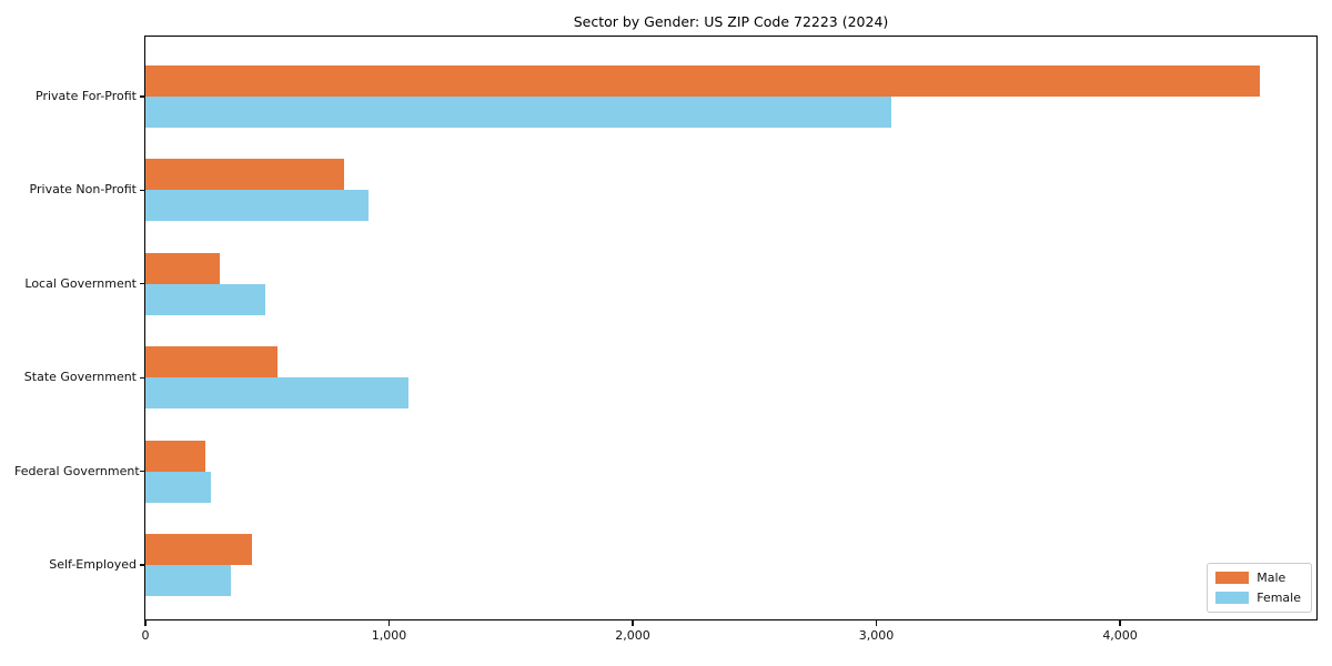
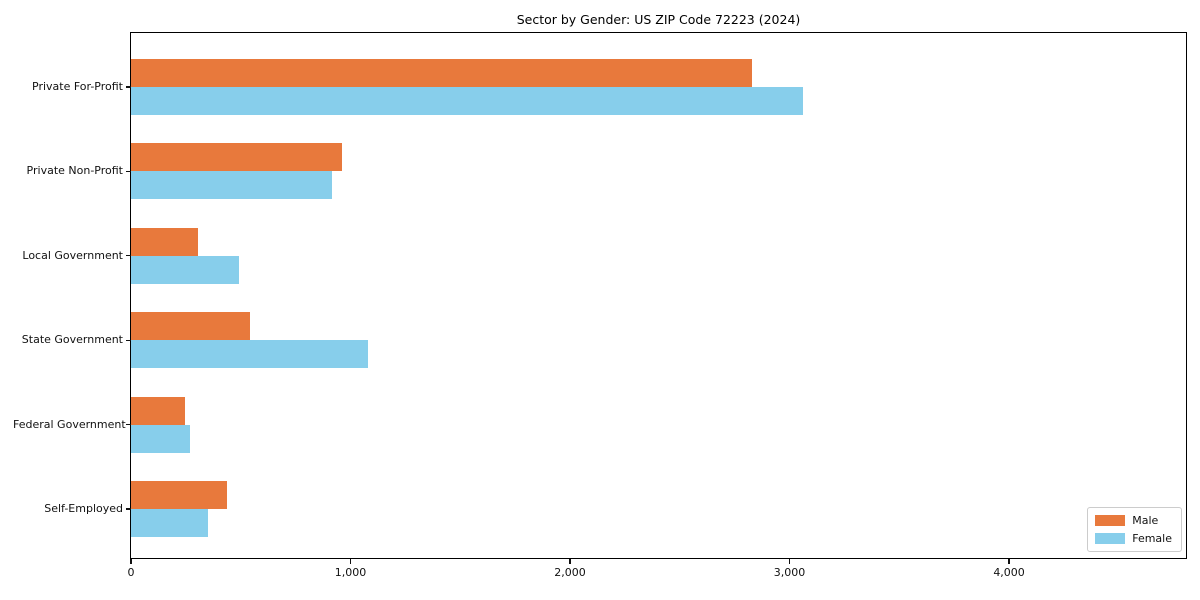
Male/Private For-Profit: 4580 -> 2830
Male/Private Non-Profit: 820 -> 960
